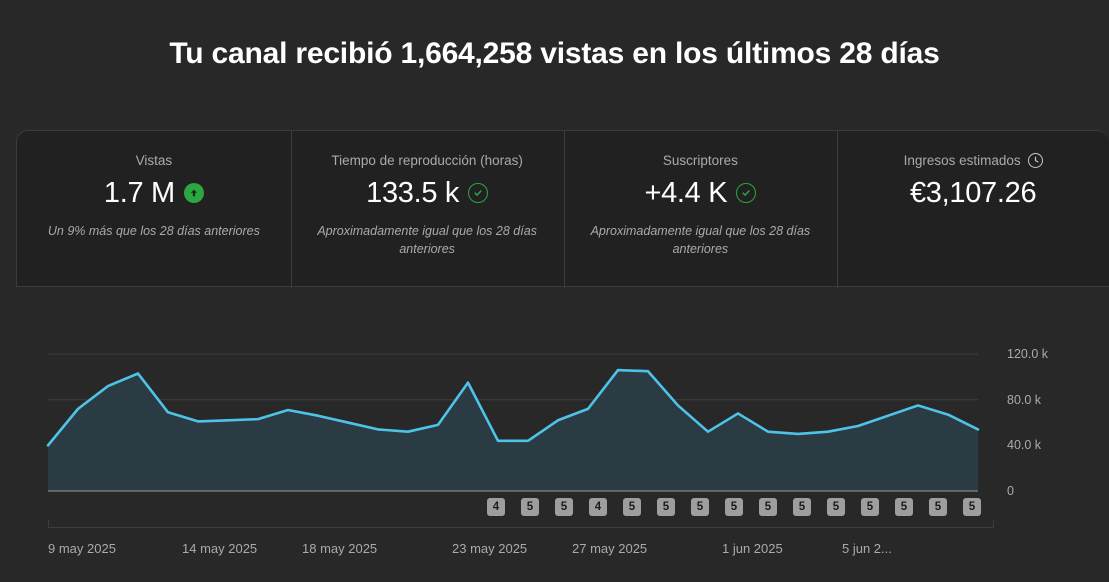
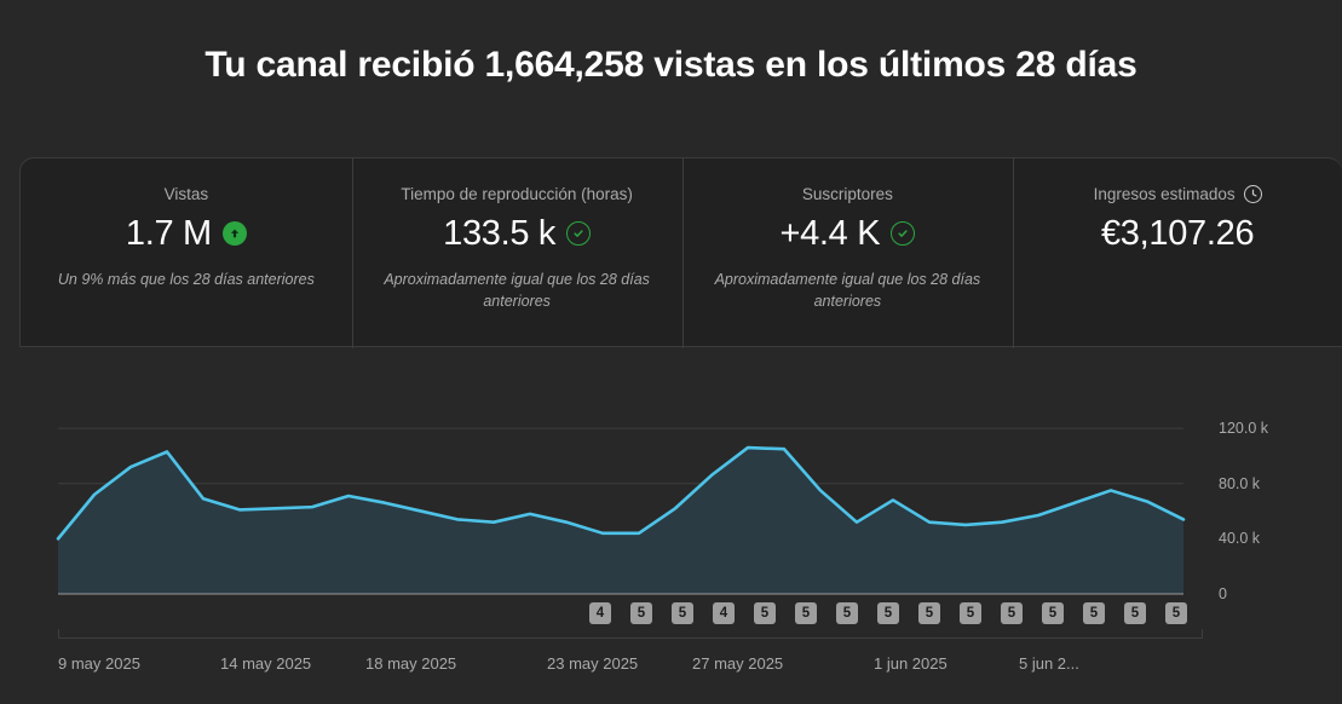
23 may 2025: 95k -> 52k
27 may 2025: 72k -> 86k
